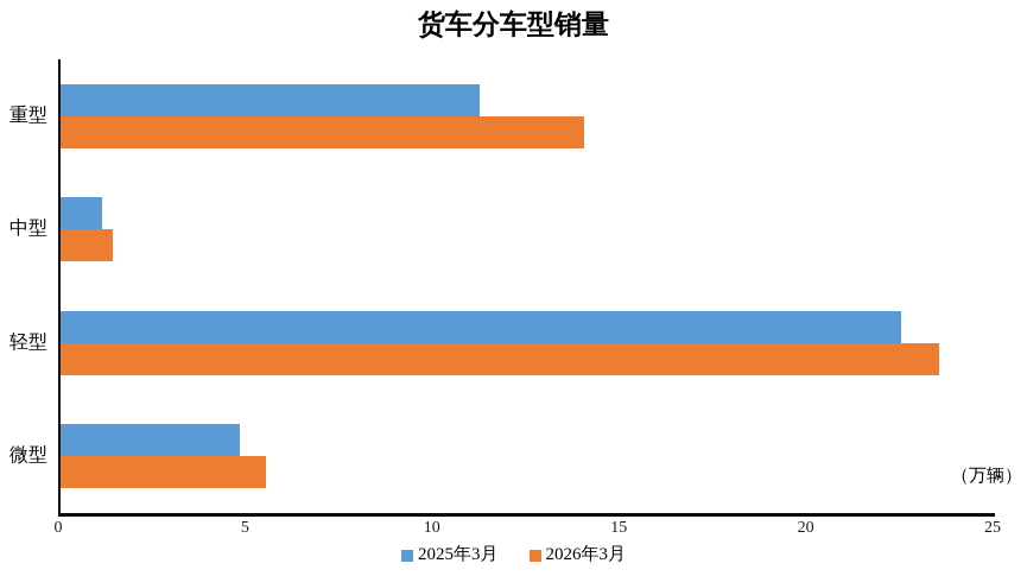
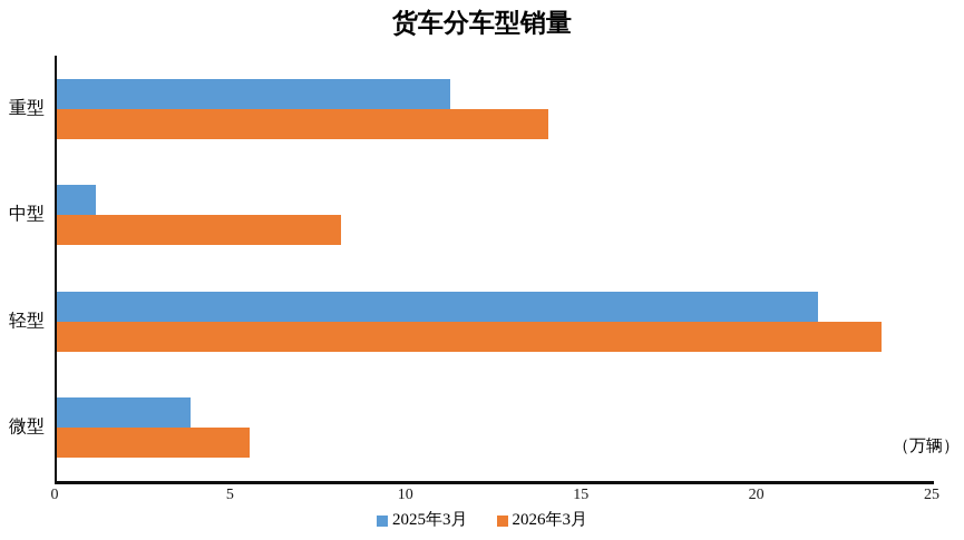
2026年3月/中型: 1.4 -> 8.1
2025年3月/轻型: 22.5 -> 21.7
2025年3月/微型: 4.8 -> 3.8
